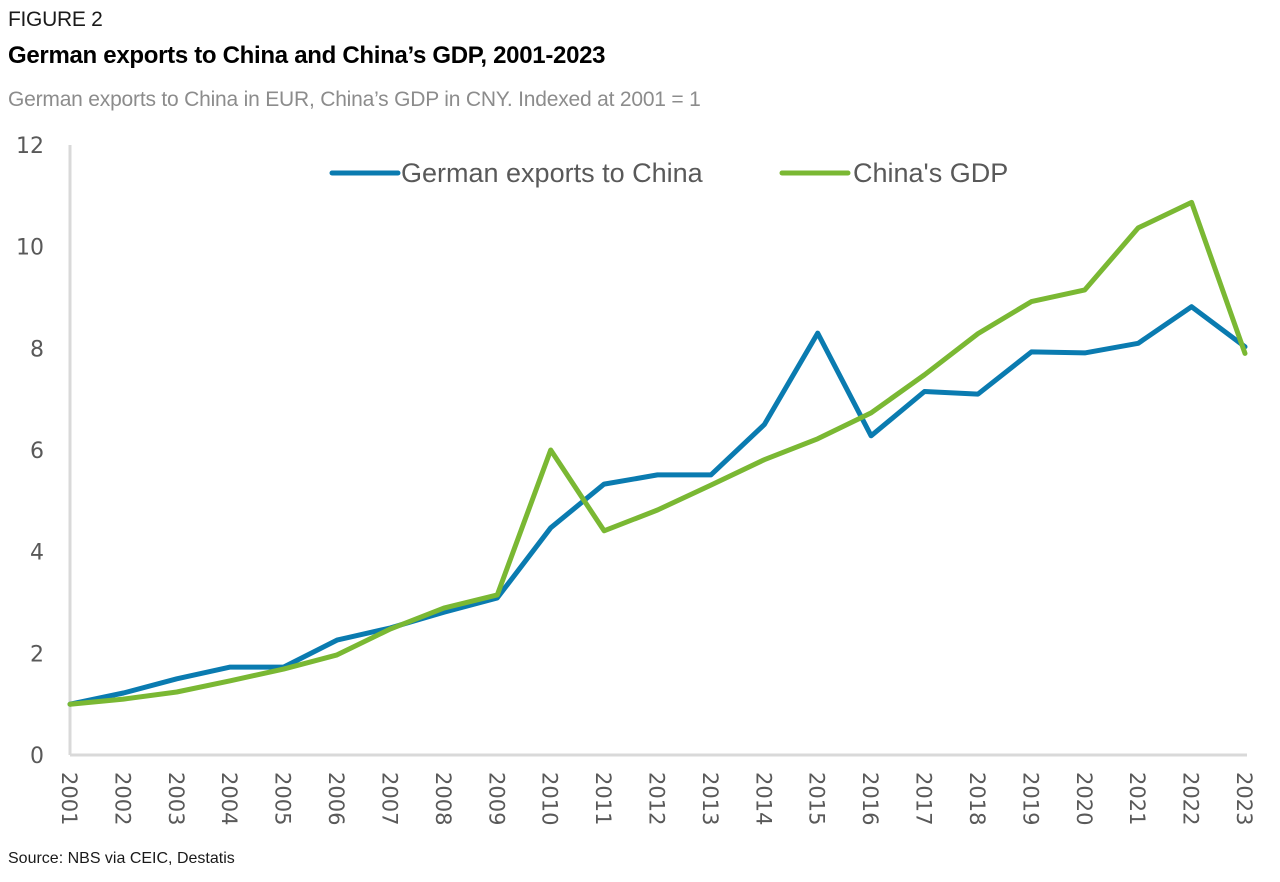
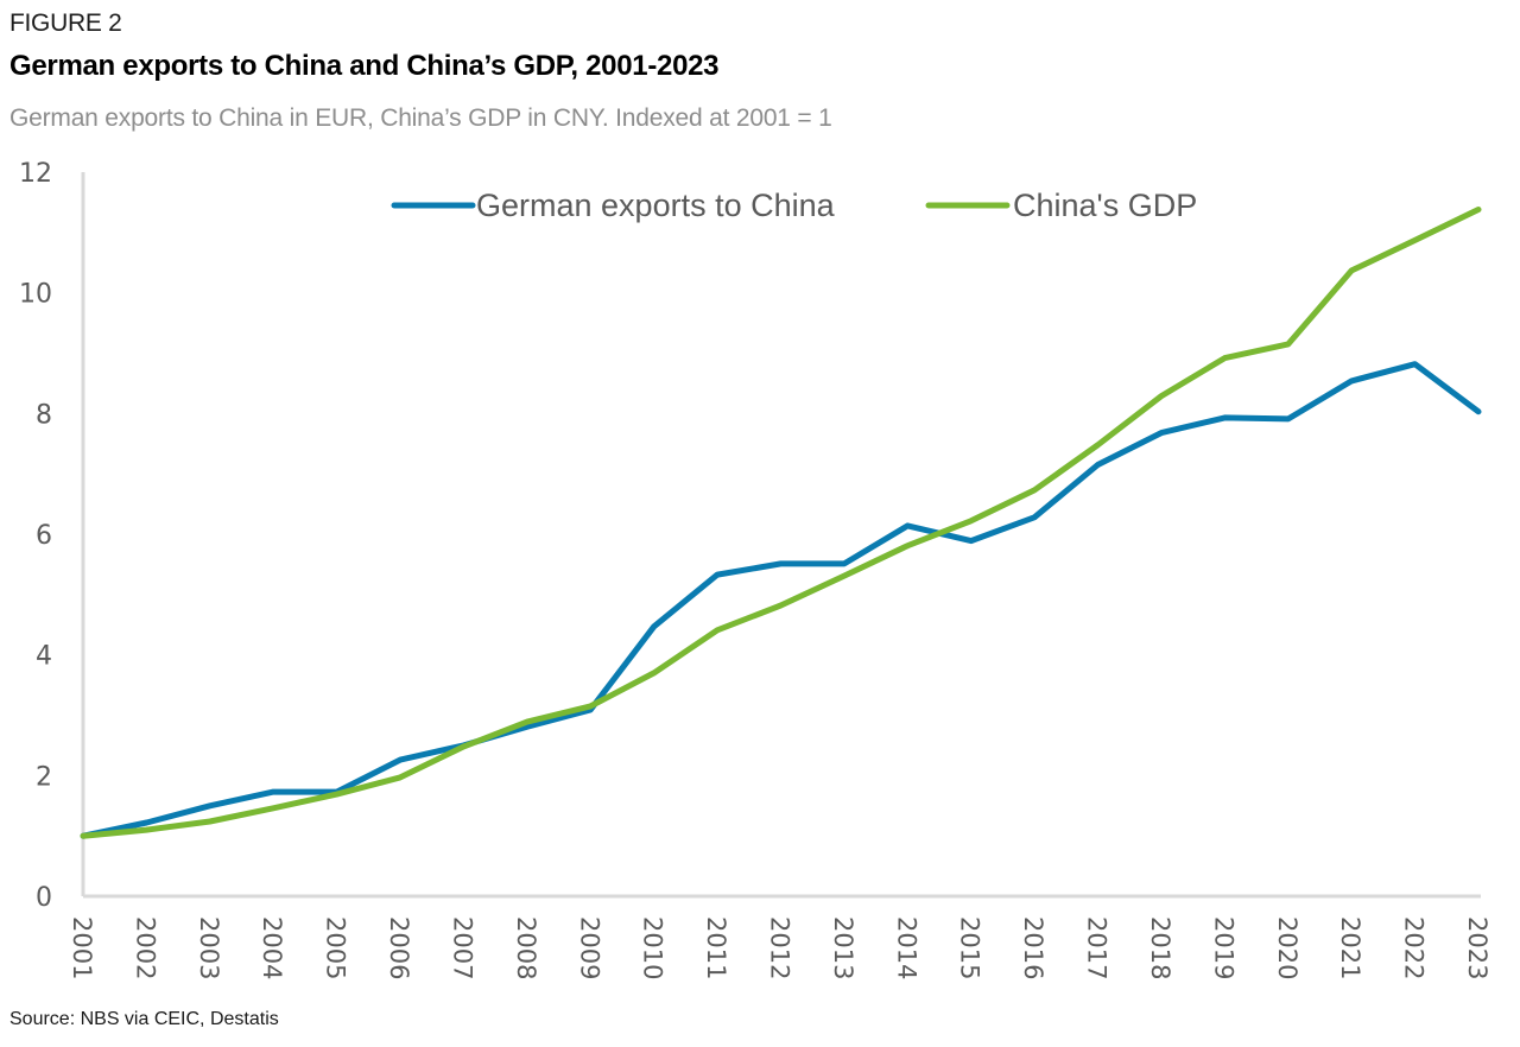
China's GDP/2010: 6.0 -> 3.7
German exports to China/2014: 6.5 -> 6.1
German exports to China/2015: 8.3 -> 5.9
German exports to China/2018: 7.1 -> 7.7
German exports to China/2021: 8.1 -> 8.5
China's GDP/2023: 7.9 -> 11.4
